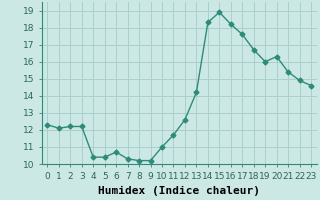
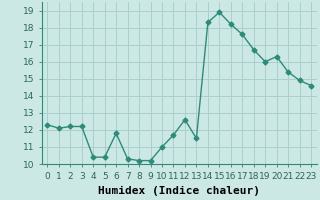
6: 10.7 -> 11.8
13: 14.2 -> 11.5
